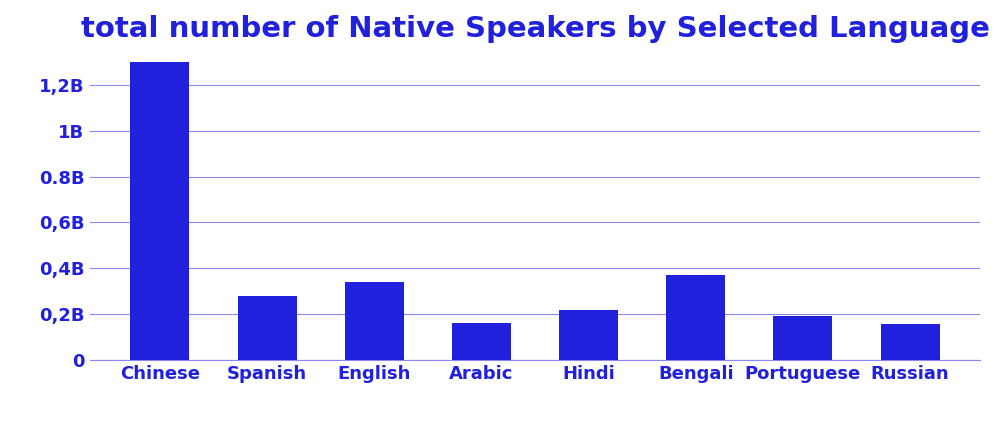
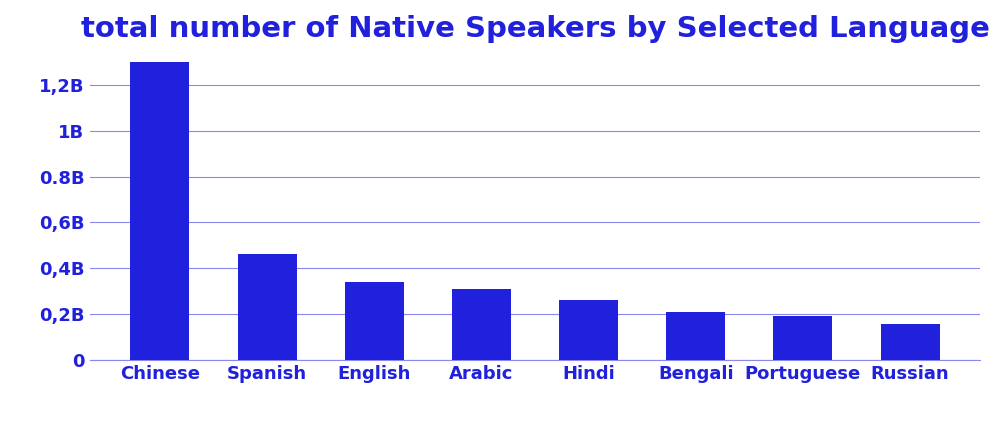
Spanish: 0,280B -> 0,460B
Arabic: 0,160B -> 0,310B
Hindi: 0,215B -> 0,260B
Bengali: 0,370B -> 0,210B
